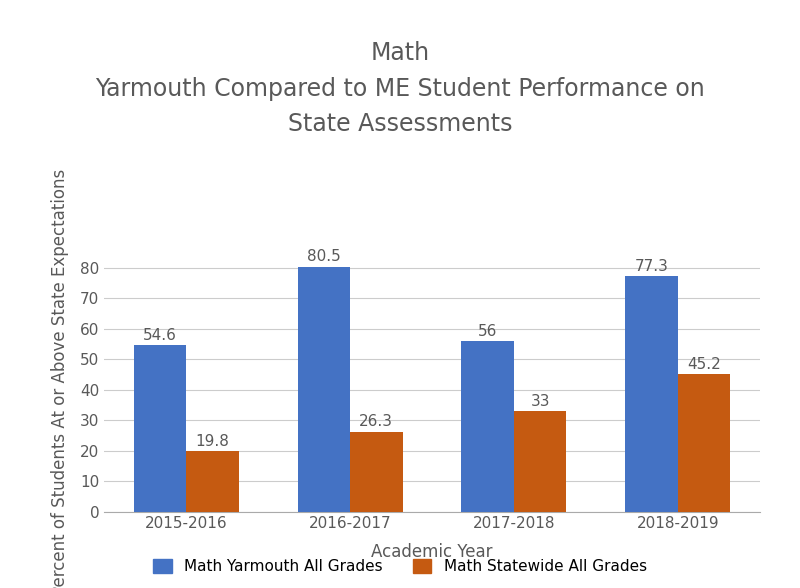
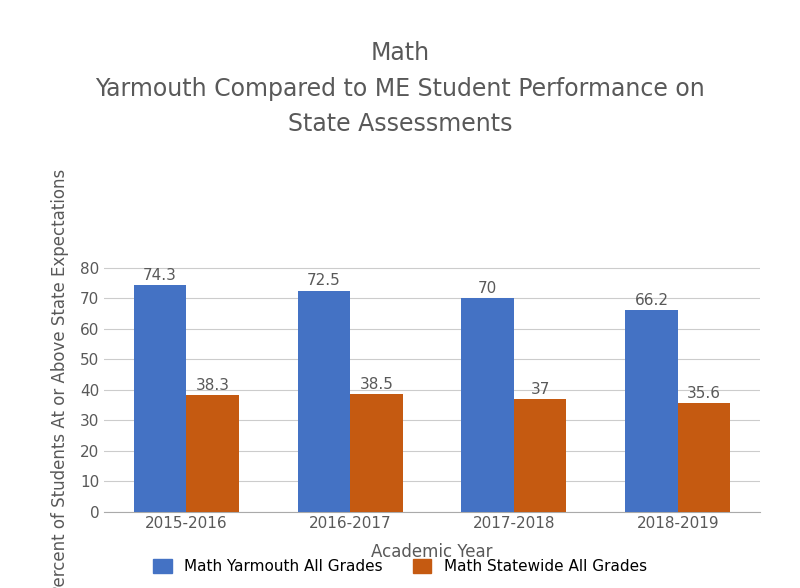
Math Yarmouth All Grades/2015-2016: 54.6 -> 74.3
Math Statewide All Grades/2015-2016: 19.8 -> 38.3
Math Yarmouth All Grades/2016-2017: 80.5 -> 72.5
Math Statewide All Grades/2016-2017: 26.3 -> 38.5
Math Yarmouth All Grades/2017-2018: 56 -> 70
Math Statewide All Grades/2017-2018: 33 -> 37
Math Yarmouth All Grades/2018-2019: 77.3 -> 66.2
Math Statewide All Grades/2018-2019: 45.2 -> 35.6
